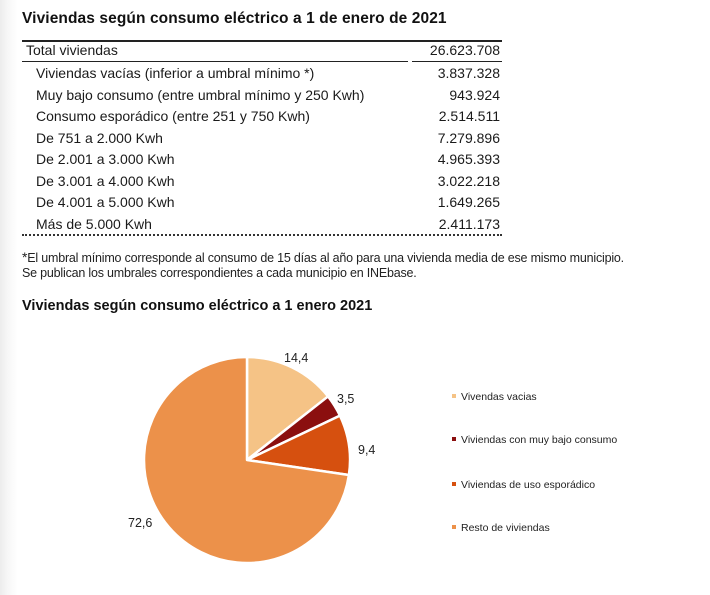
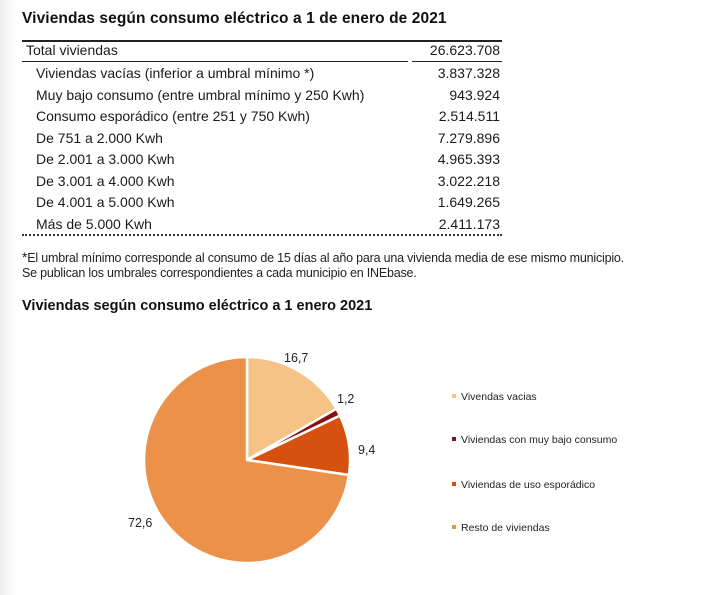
Vivendas vacias: 14,4 -> 16,7
Viviendas con muy bajo consumo: 3,5 -> 1,2
